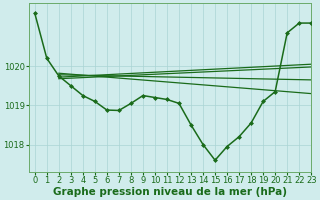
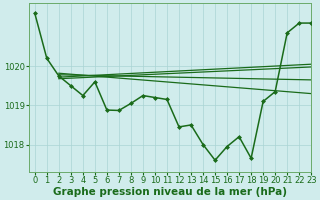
5: 1019.10 -> 1019.60
12: 1019.05 -> 1018.45
18: 1018.55 -> 1017.65
